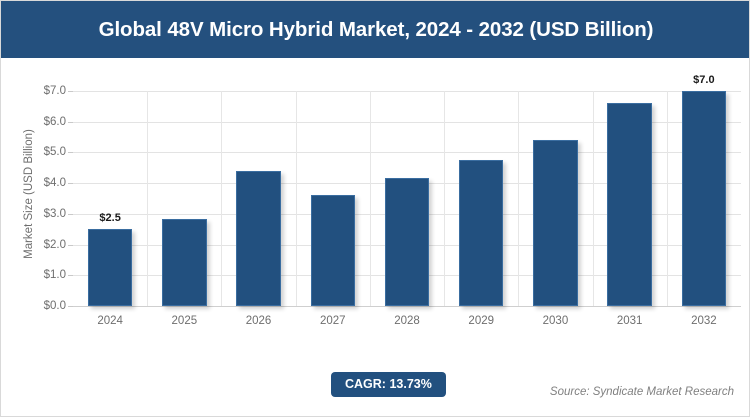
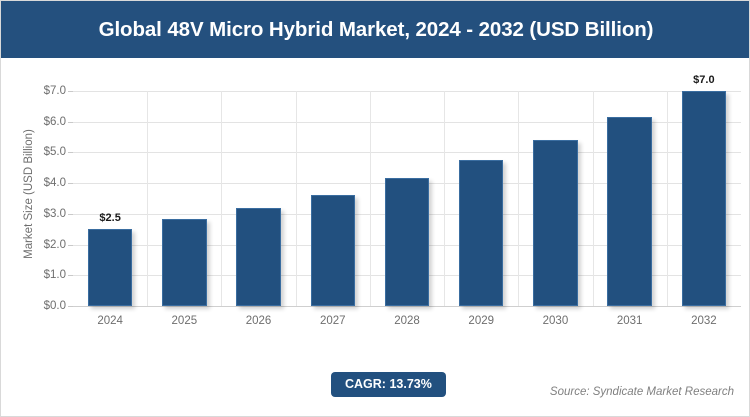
2026: $4.4 -> $3.2
2031: $6.6 -> $6.2
